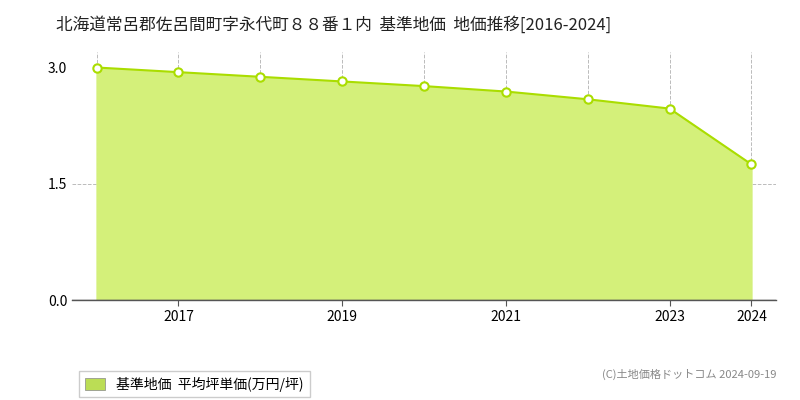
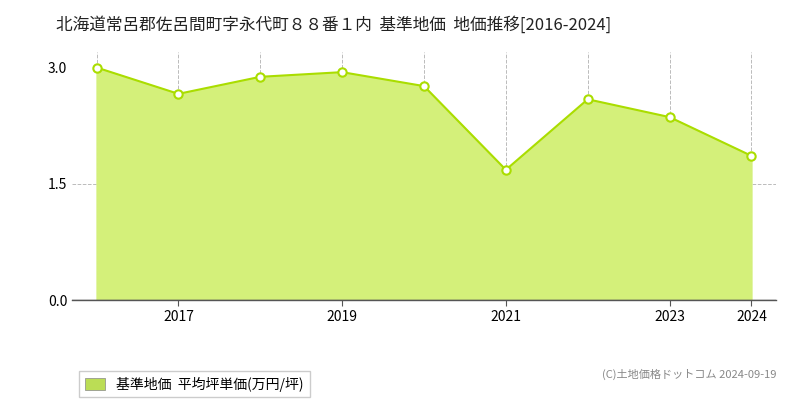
2017: 2.94 -> 2.66
2019: 2.82 -> 2.94
2021: 2.69 -> 1.68
2023: 2.47 -> 2.36
2024: 1.75 -> 1.86
